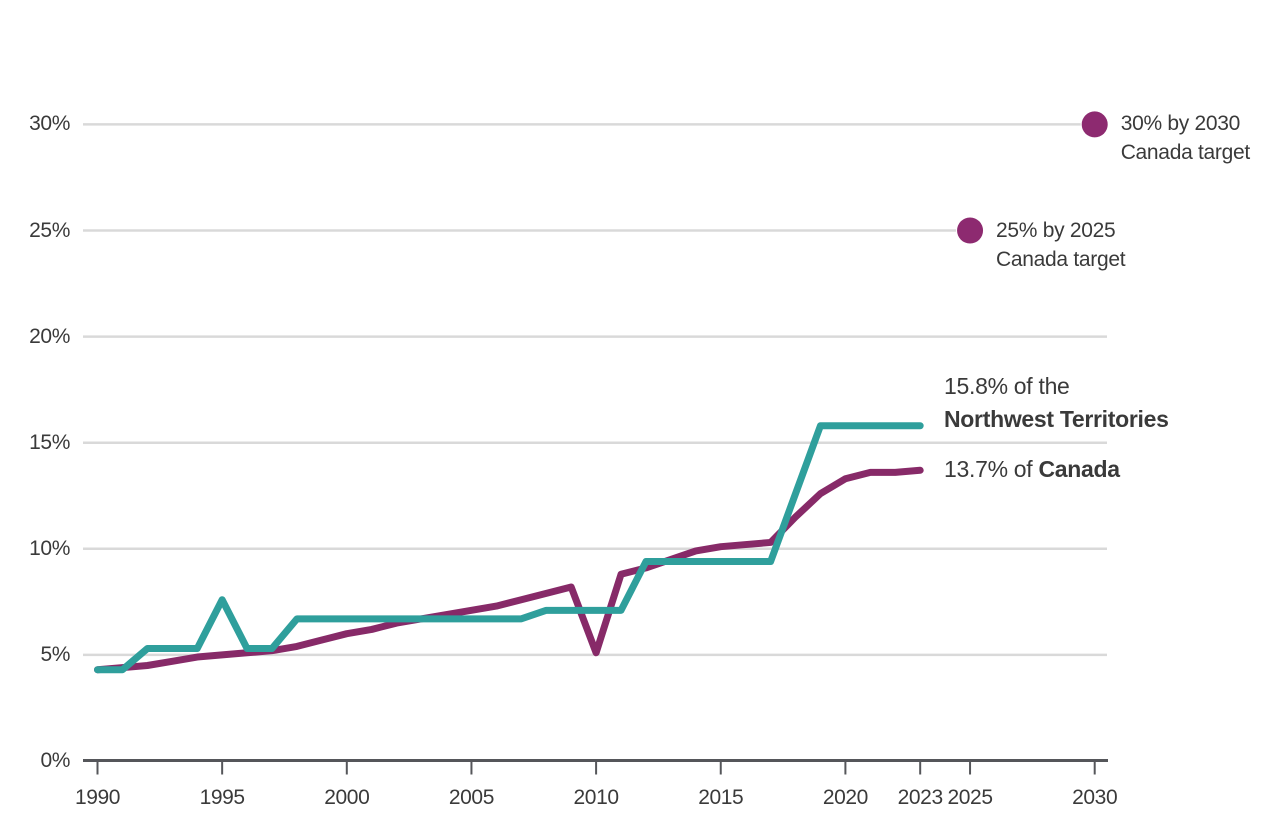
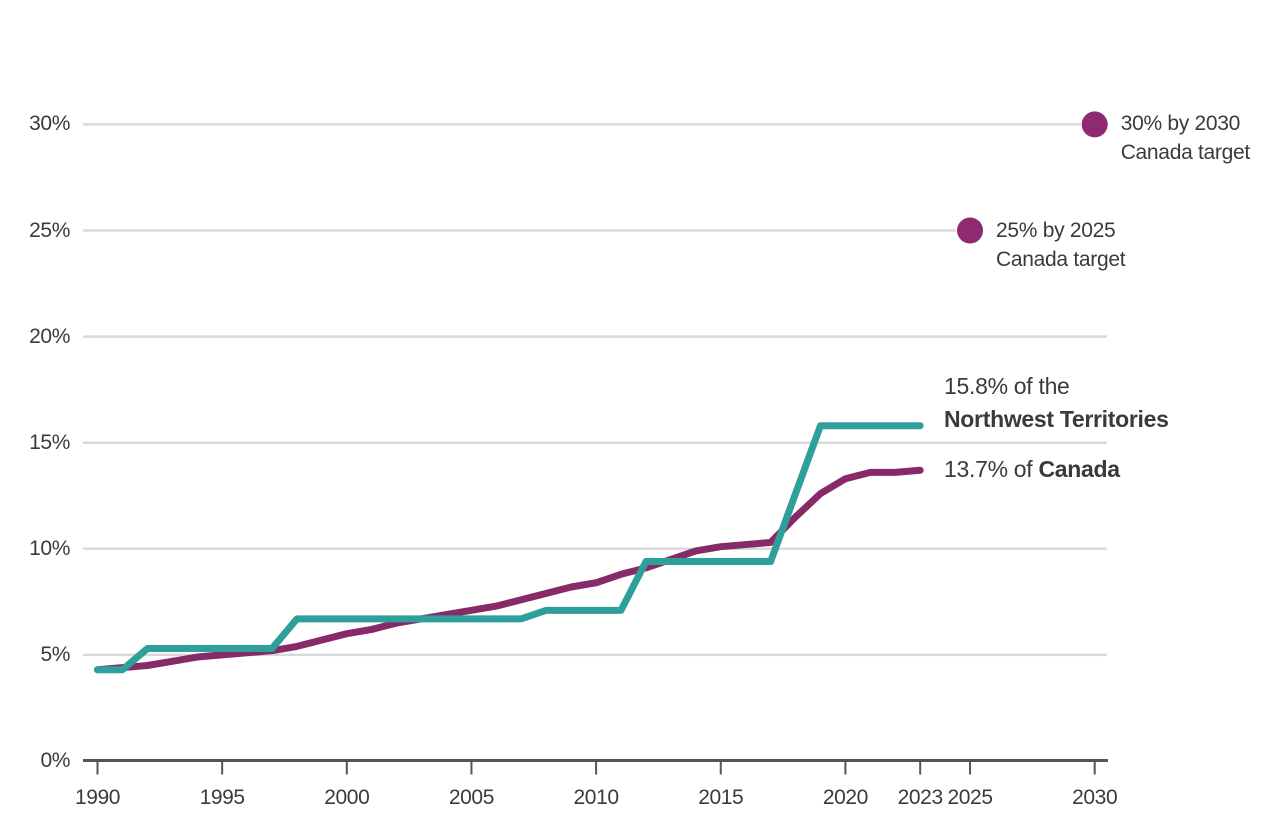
Northwest Territories/1995: 7.6% -> 5.3%
Canada/2010: 5.1% -> 8.4%
